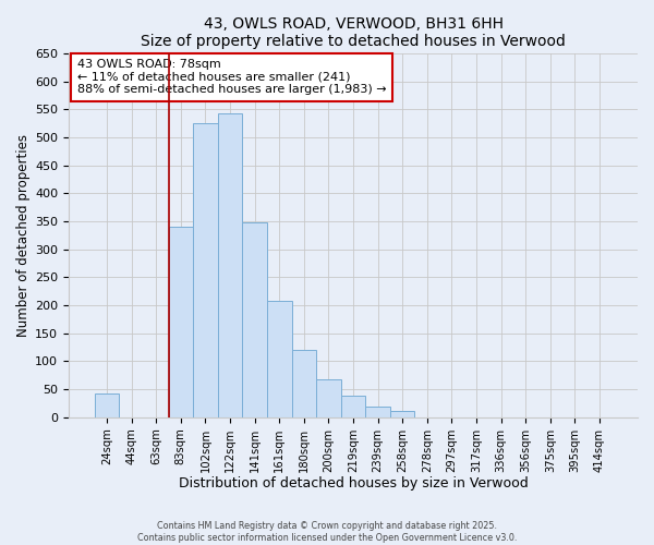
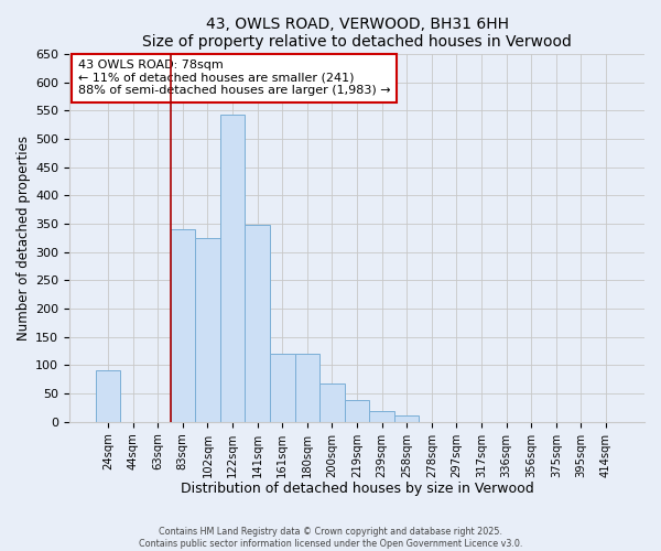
24sqm: 42 -> 92
102sqm: 525 -> 324
161sqm: 208 -> 120
